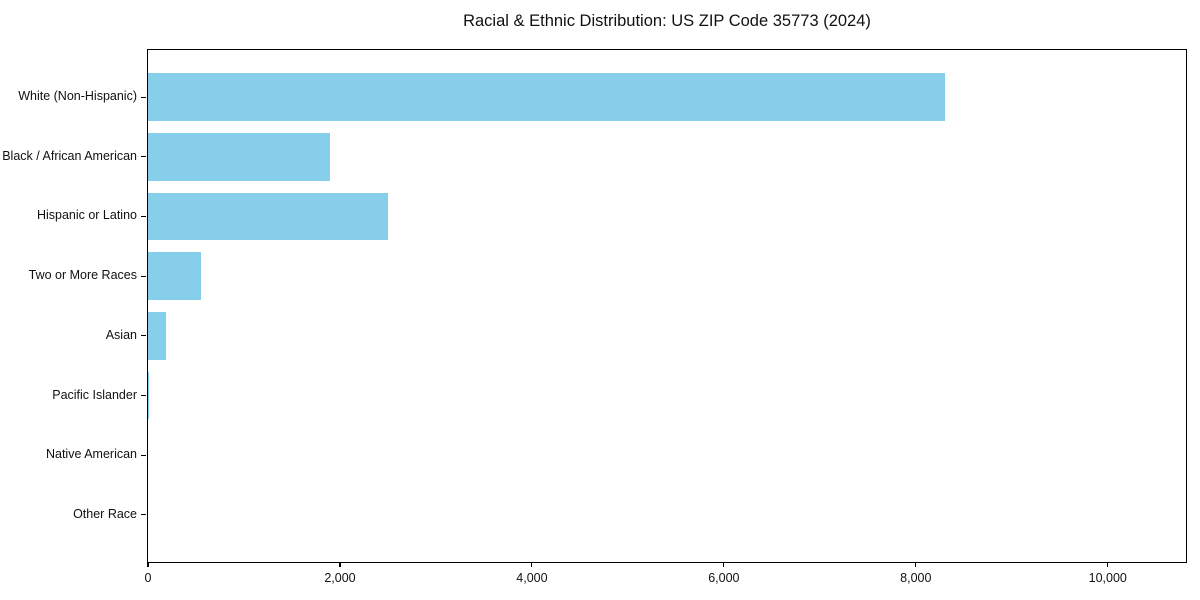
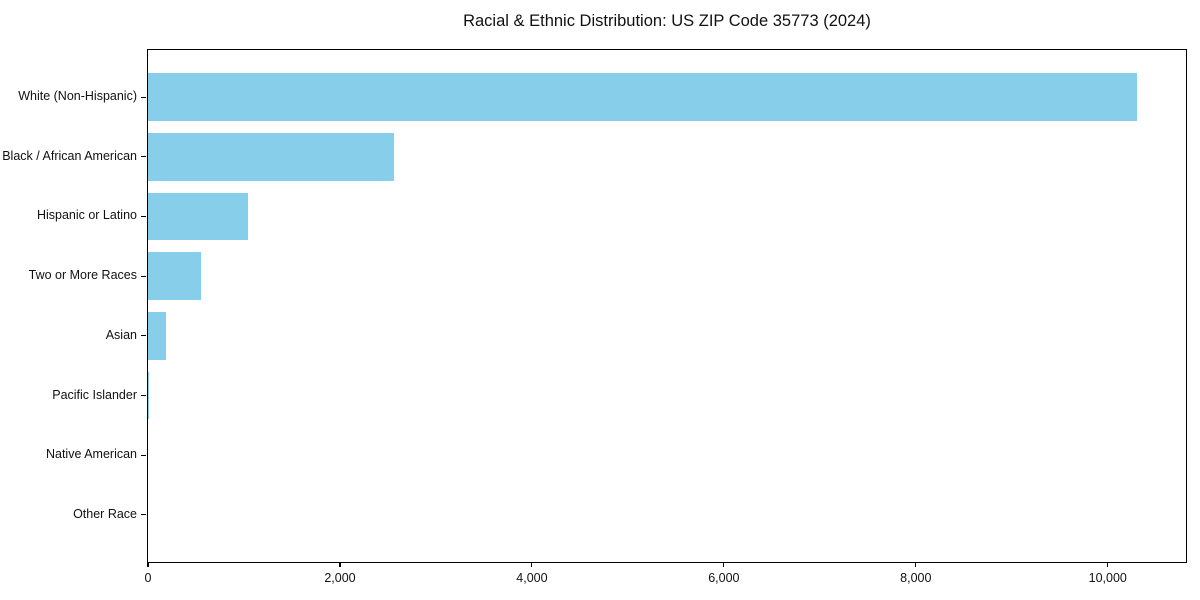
White (Non-Hispanic): 8300 -> 10300
Black / African American: 1900 -> 2600
Hispanic or Latino: 2500 -> 1000
